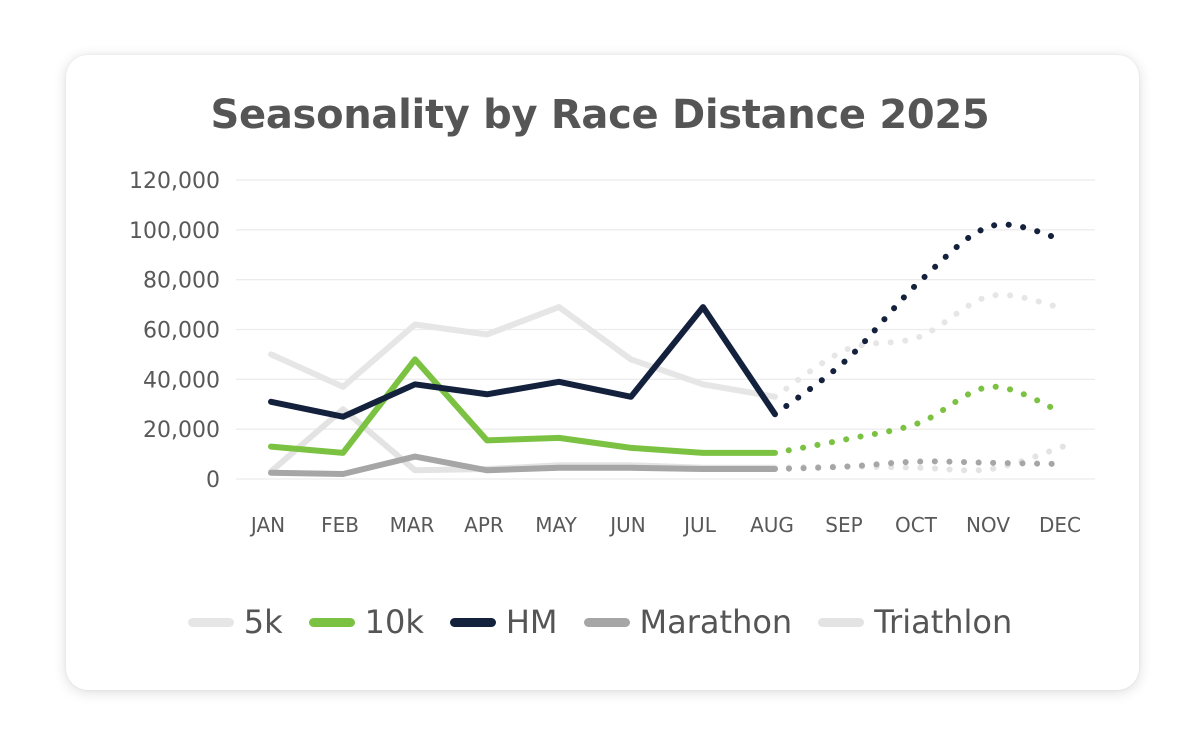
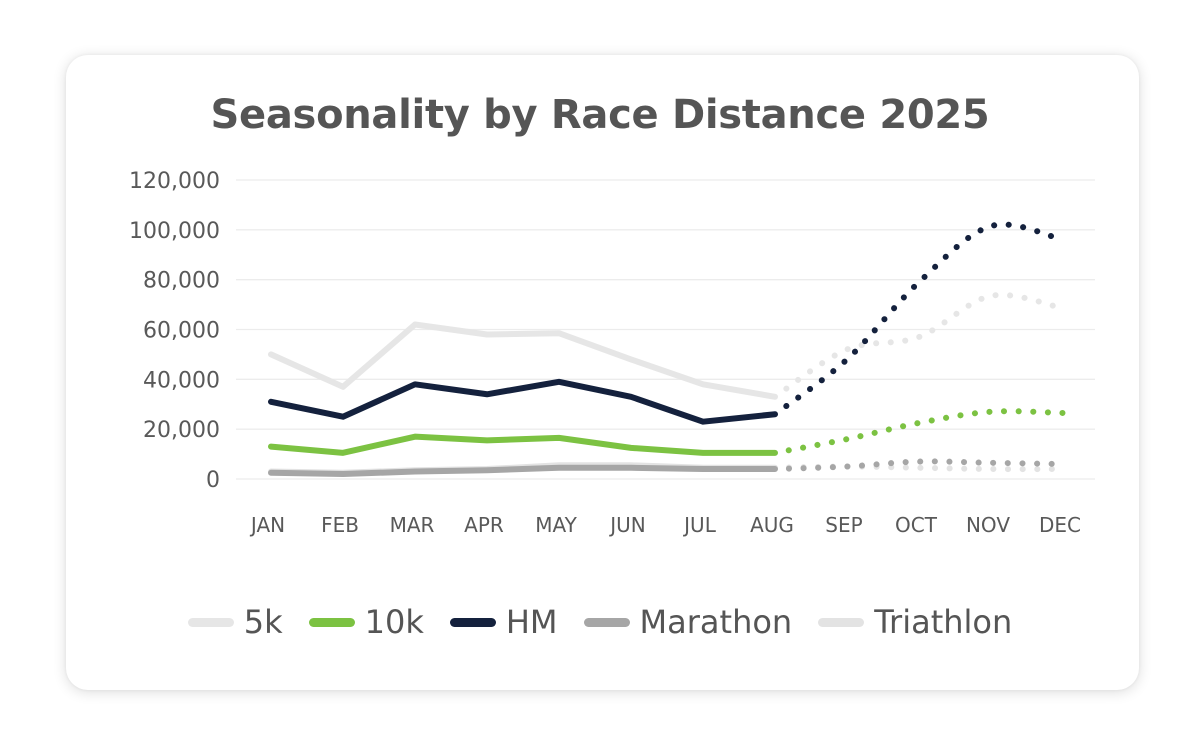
Triathlon/FEB: 28000 -> 2000
10k/MAR: 48000 -> 17000
Marathon/MAR: 9000 -> 3000
5k/MAY: 69000 -> 58000
HM/JUL: 69000 -> 23000
10k/NOV: 37000 -> 27000
Triathlon/DEC: 13000 -> 4000
